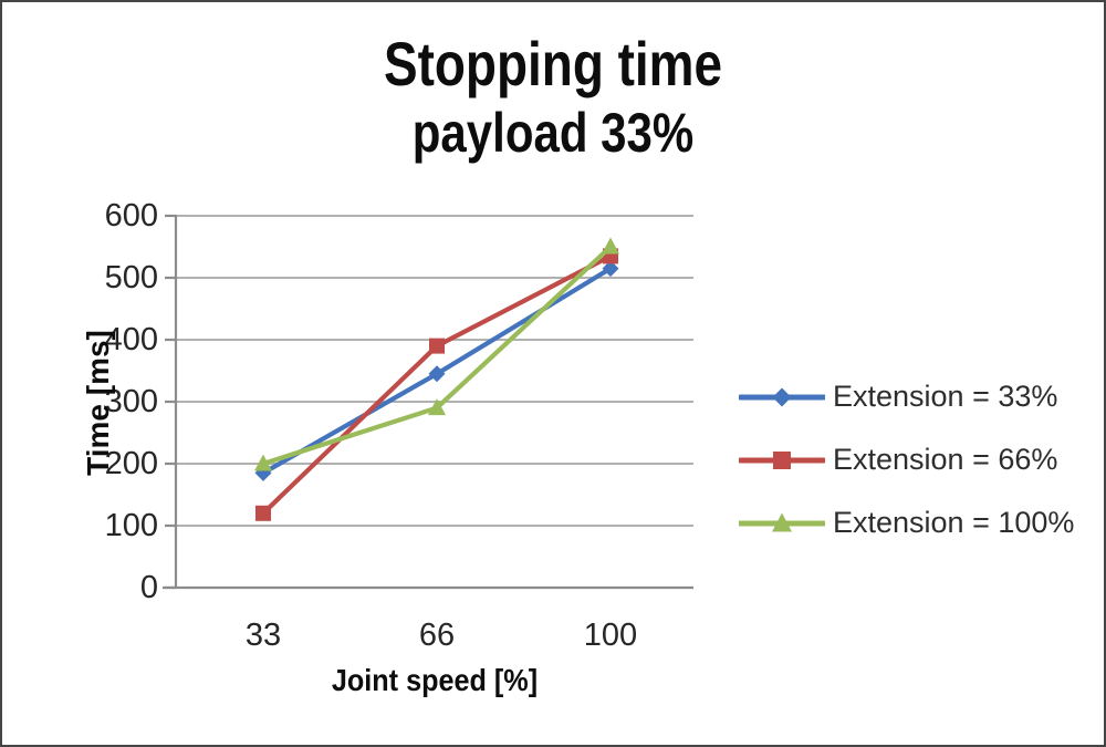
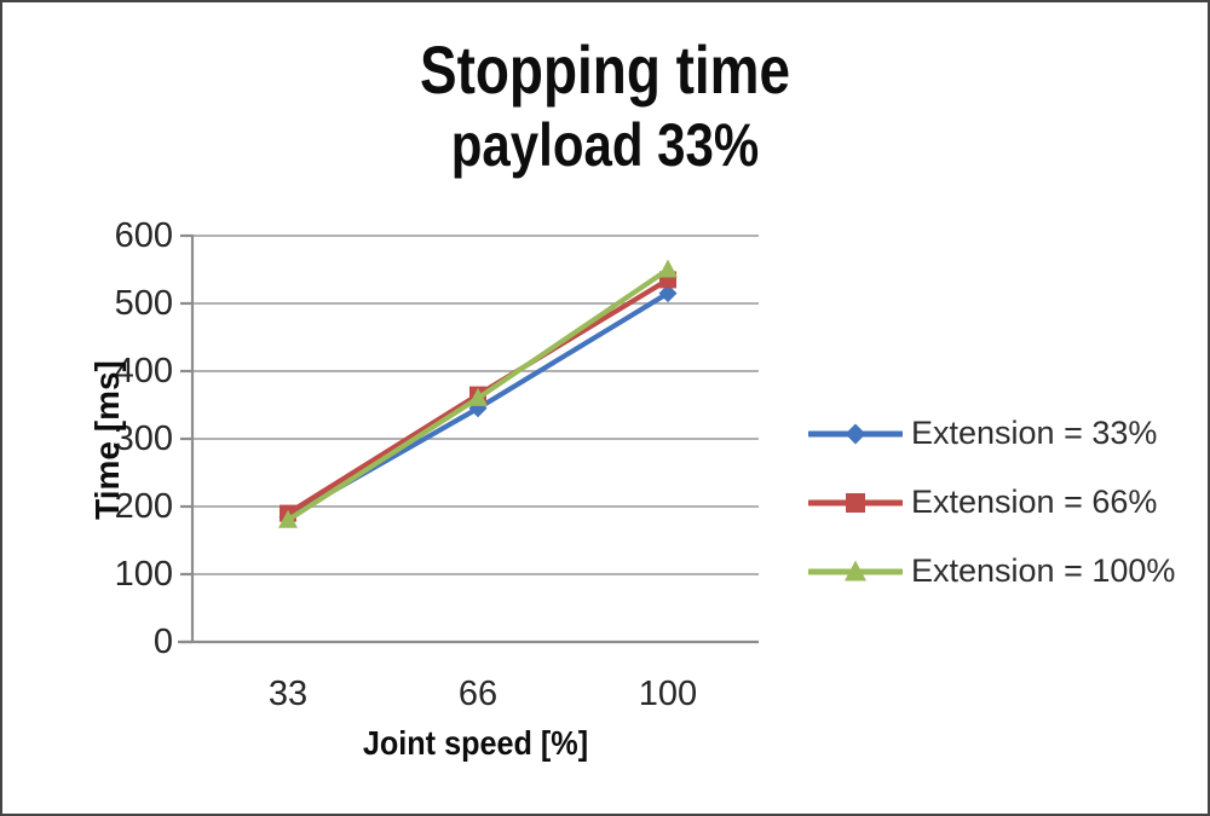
Extension = 66%/33: 120 -> 190
Extension = 100%/33: 200 -> 180
Extension = 66%/66: 390 -> 360
Extension = 100%/66: 290 -> 360
